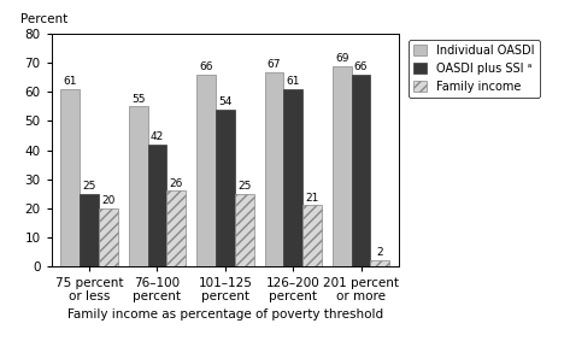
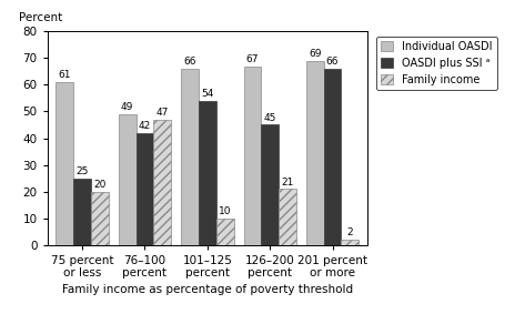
Individual OASDI/76–100 percent: 55 -> 49
Family income/76–100 percent: 26 -> 47
Family income/101–125 percent: 25 -> 10
OASDI plus SSI ᵃ/126–200 percent: 61 -> 45
